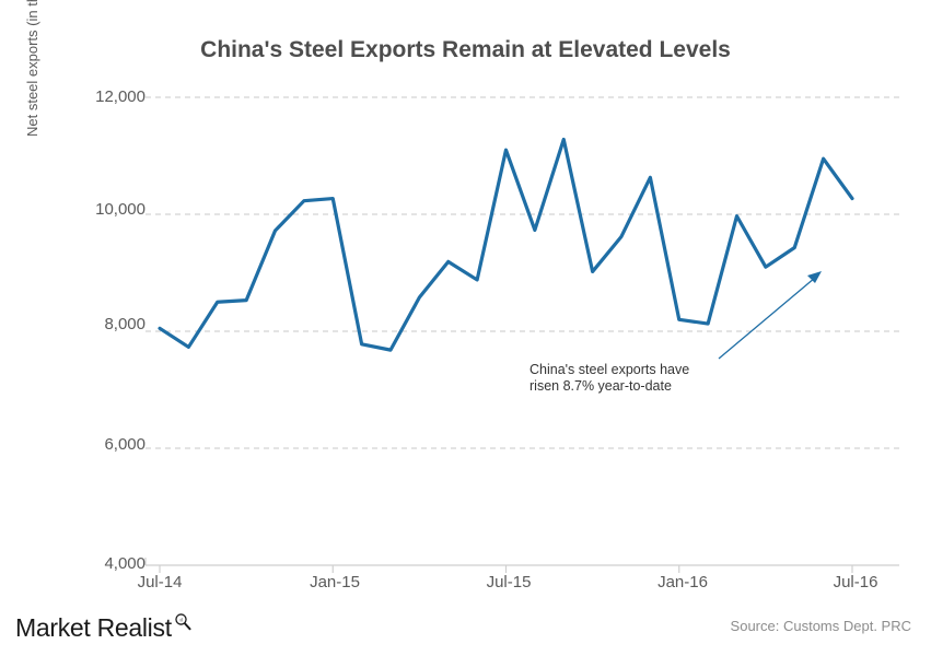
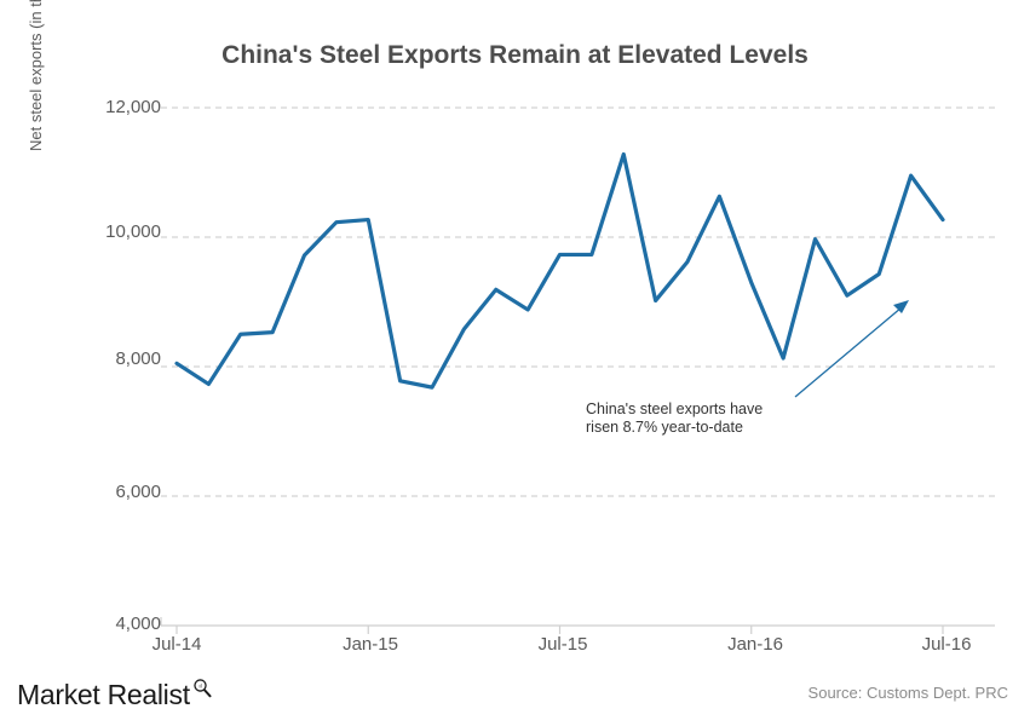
Jul-15: 11100 -> 9700
Jan-16: 8200 -> 9300
